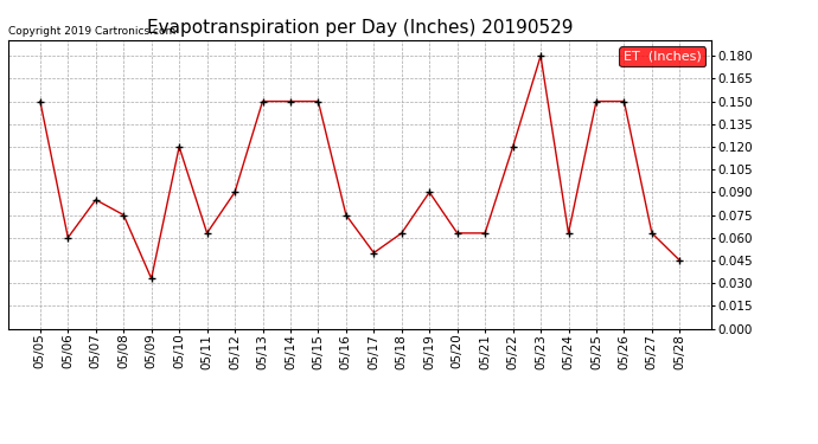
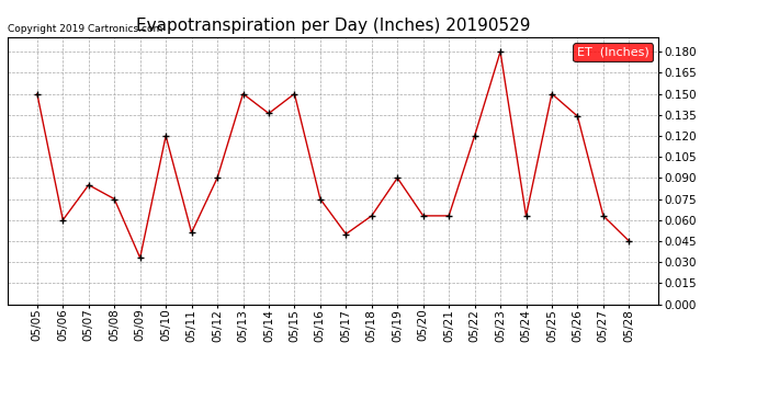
05/11: 0.063 -> 0.051
05/14: 0.150 -> 0.136
05/26: 0.150 -> 0.134
